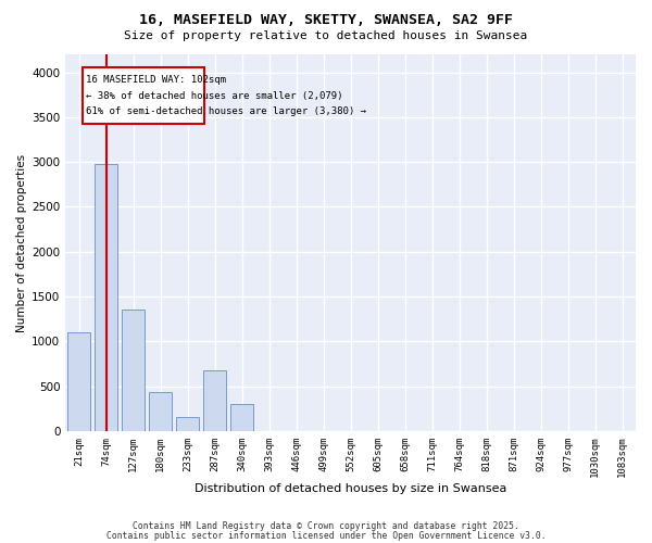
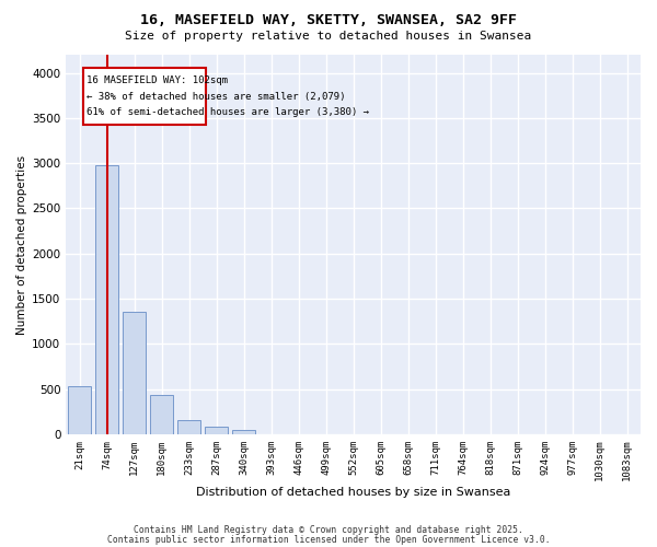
21sqm: 1100 -> 530
287sqm: 680 -> 80
340sqm: 300 -> 50
